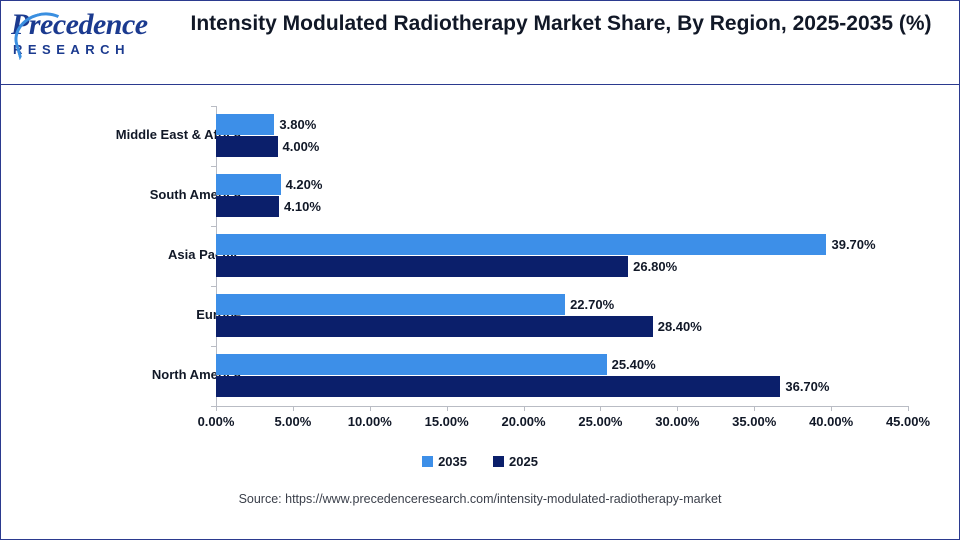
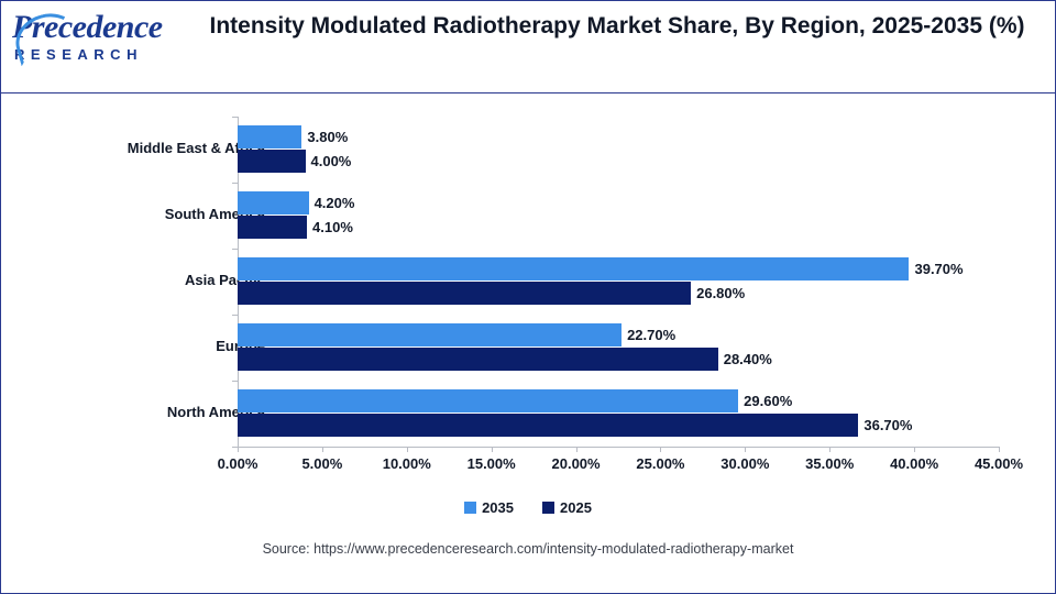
2035/North America: 25.40% -> 29.60%
